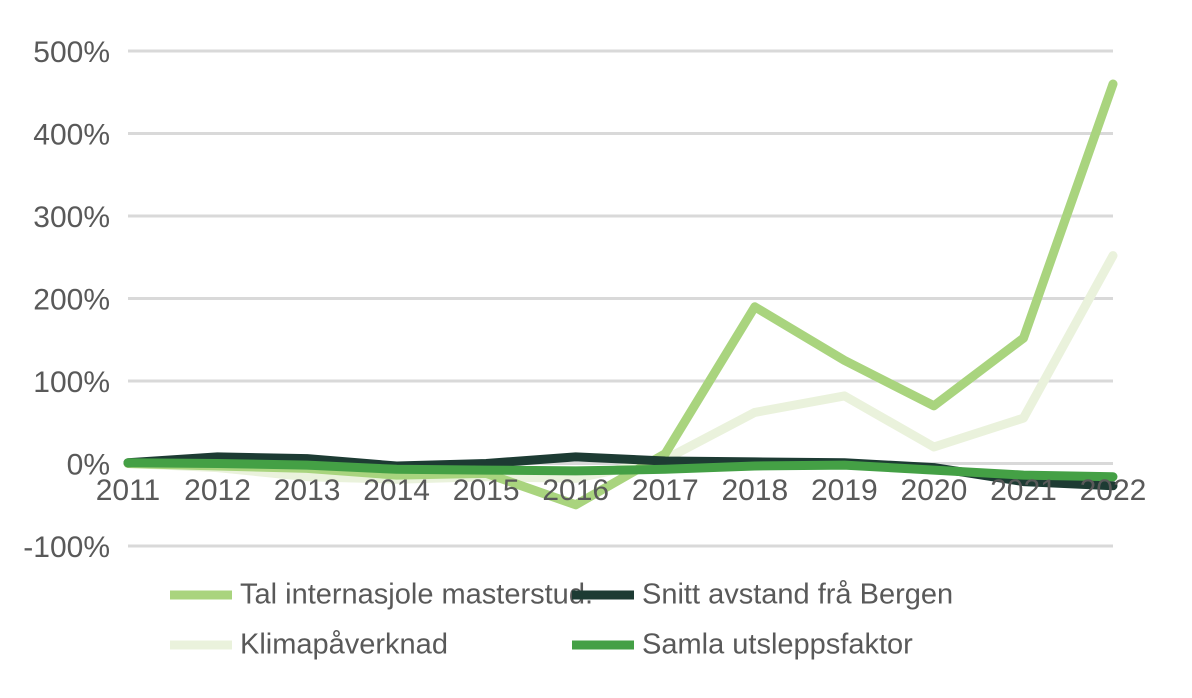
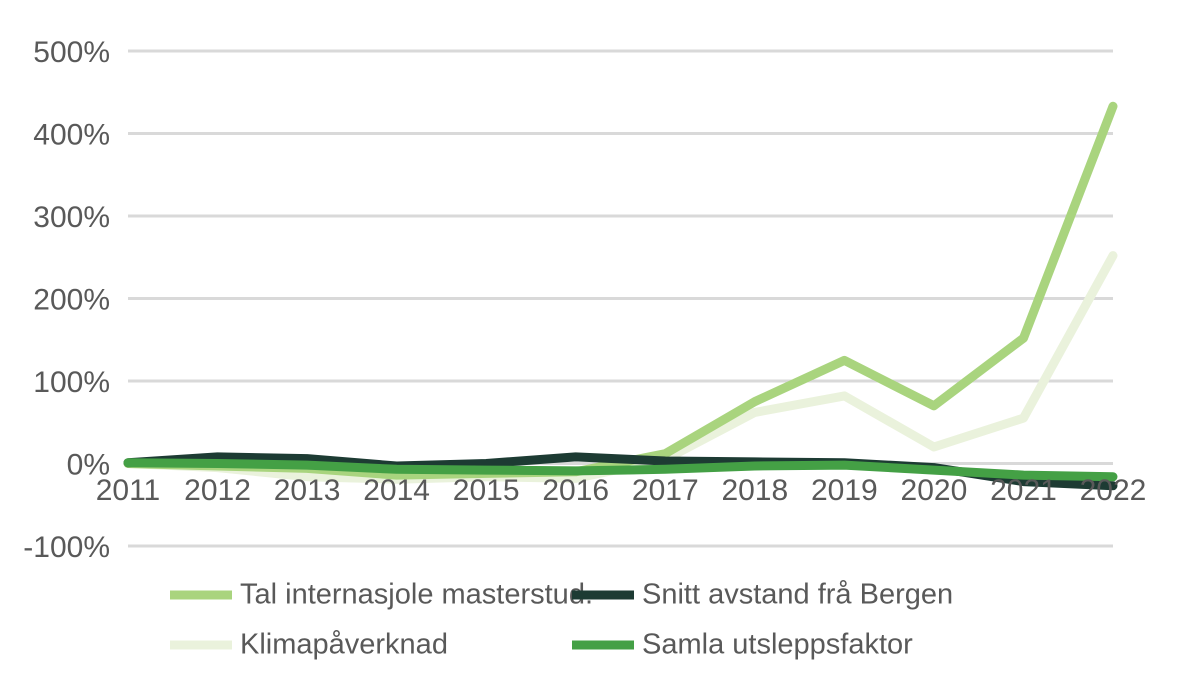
Tal internasjole masterstud./2016: -50% -> -10%
Tal internasjole masterstud./2018: 190% -> 80%
Tal internasjole masterstud./2022: 460% -> 430%
